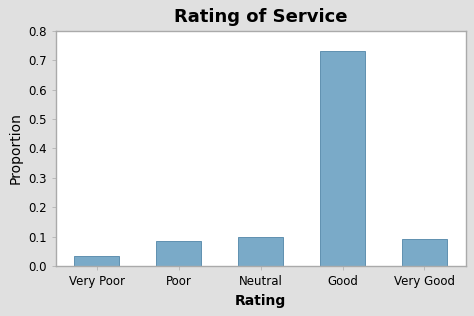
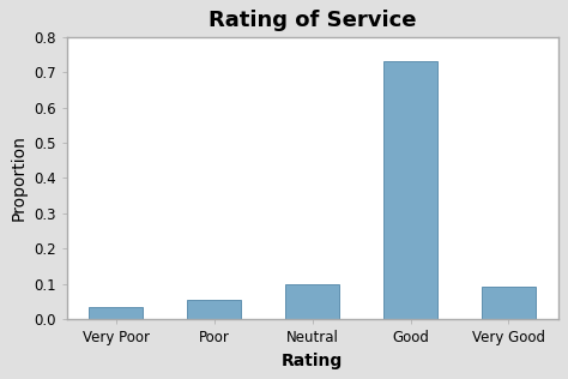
Poor: 0.085 -> 0.054
